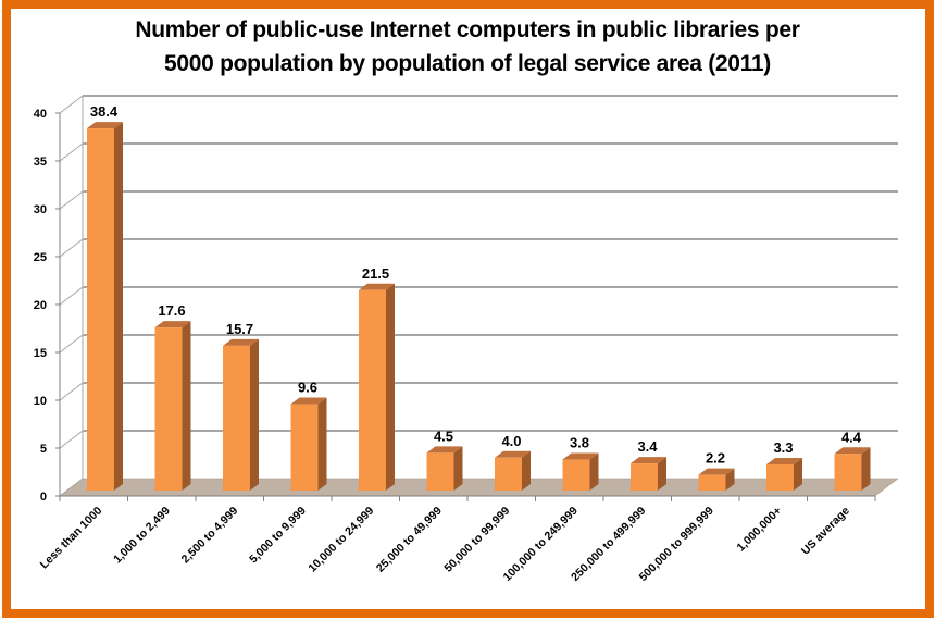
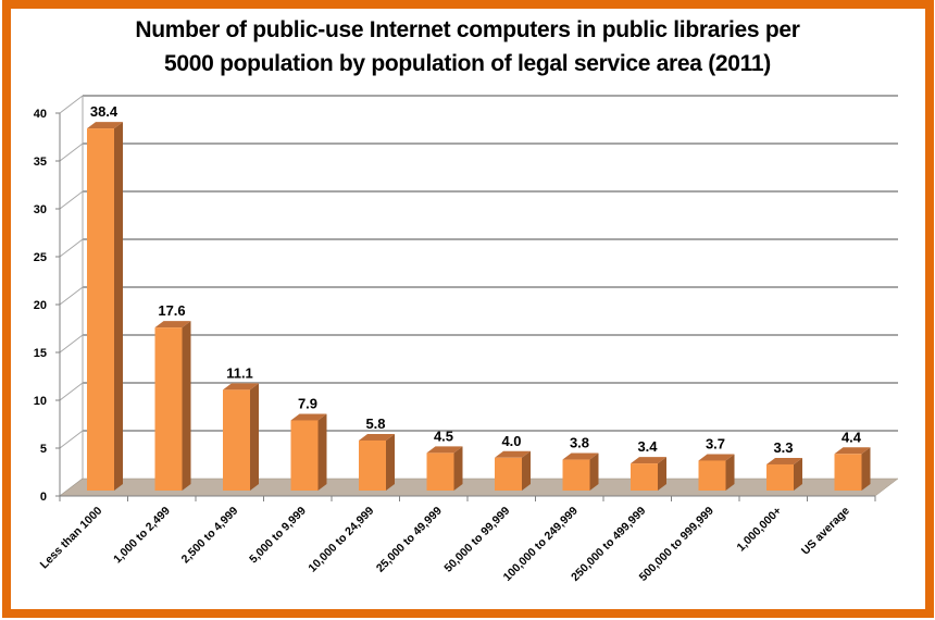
2,500 to 4,999: 15.7 -> 11.1
5,000 to 9,999: 9.6 -> 7.9
10,000 to 24,999: 21.5 -> 5.8
500,000 to 999,999: 2.2 -> 3.7
